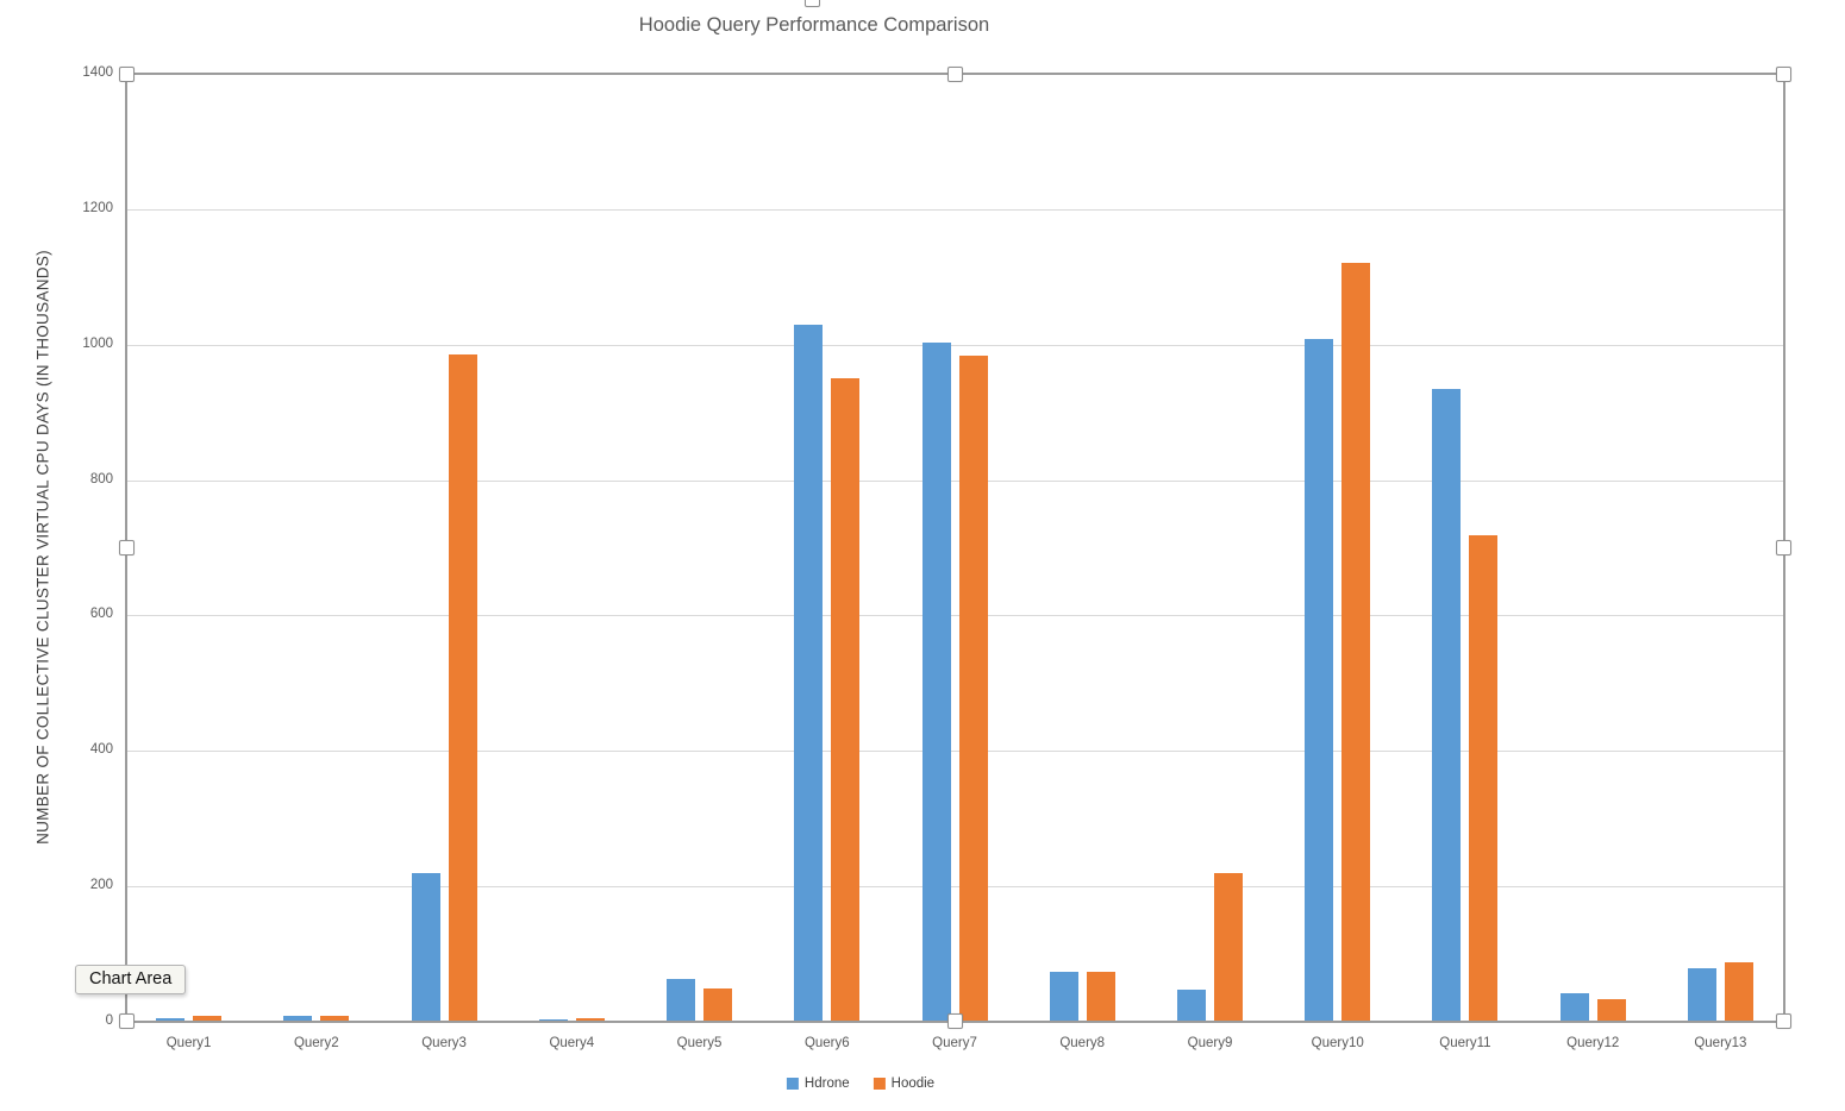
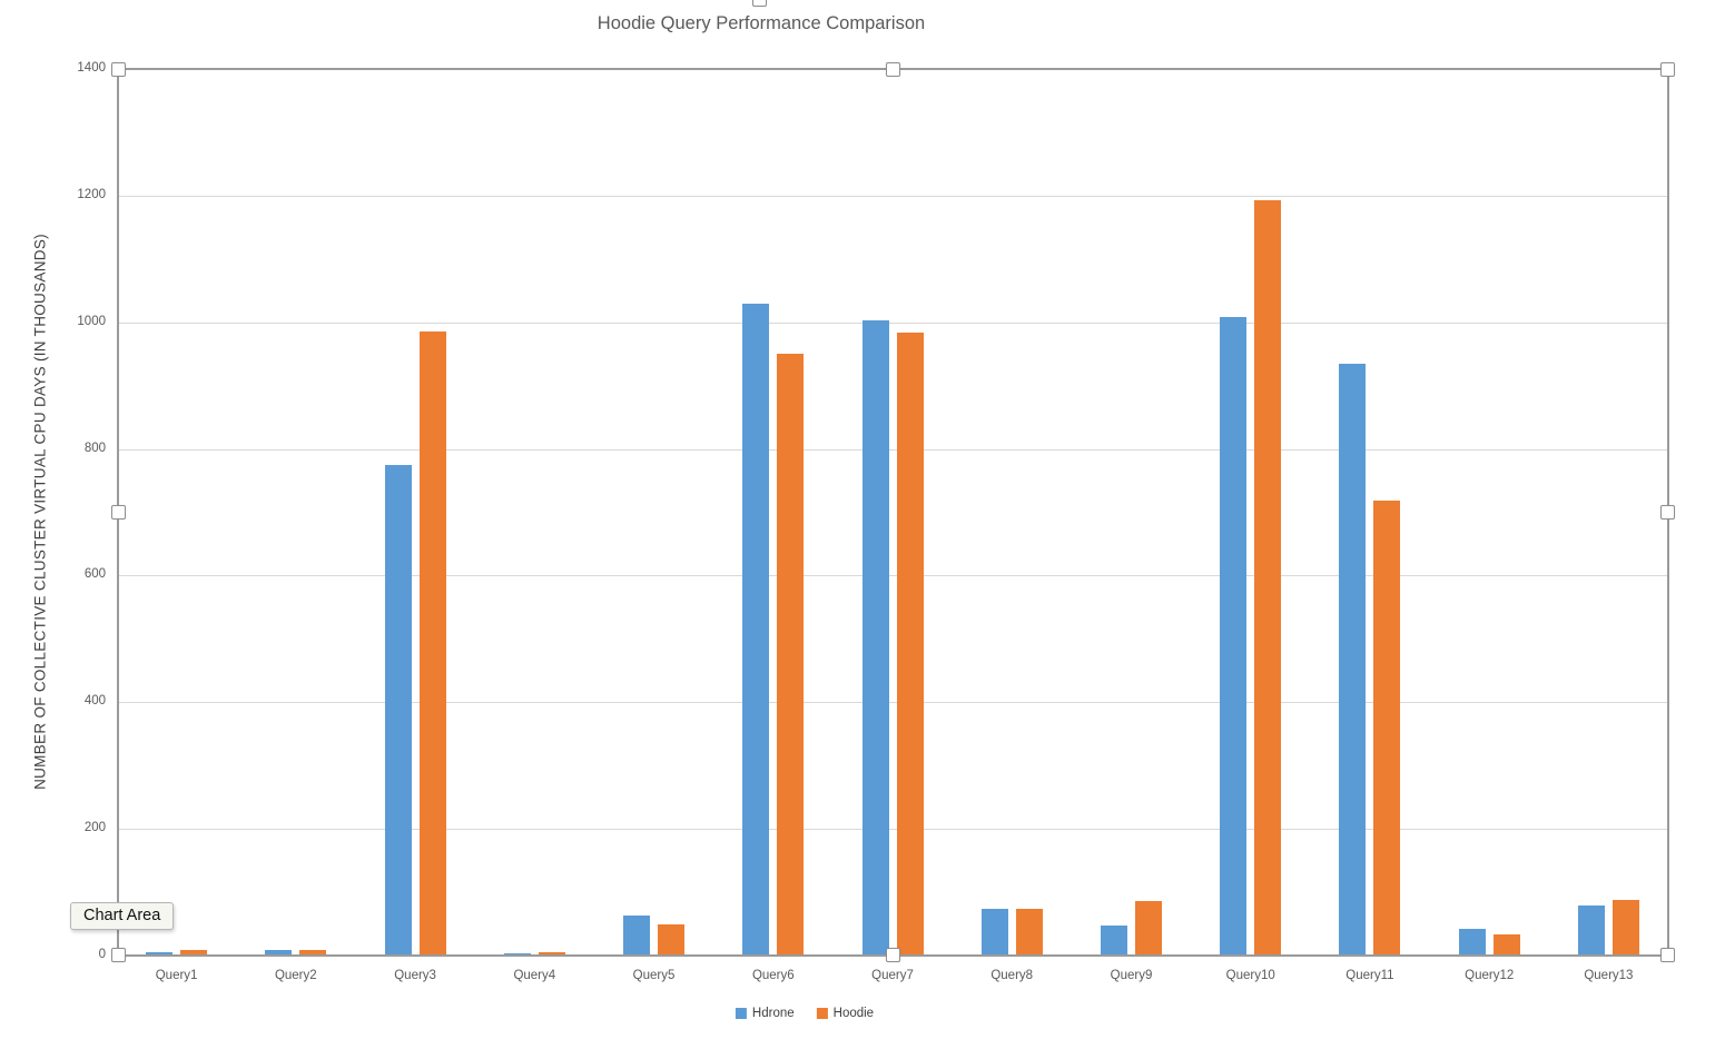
Hdrone/Query3: 220 -> 780
Hoodie/Query9: 220 -> 90
Hoodie/Query10: 1120 -> 1190
